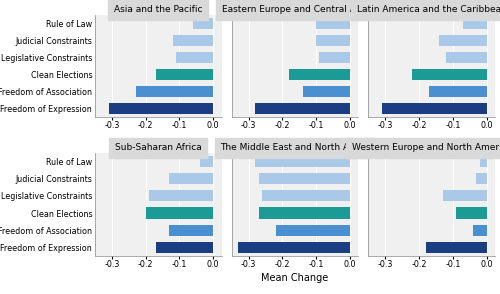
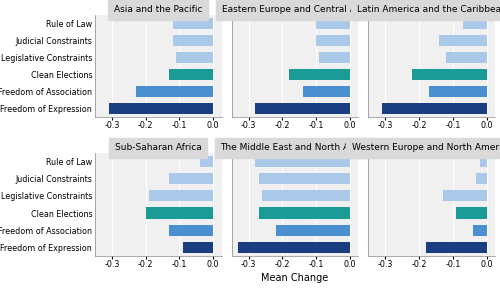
Asia and the Pacific/Rule of Law: -0.06 -> -0.12
Asia and the Pacific/Clean Elections: -0.17 -> -0.13
Sub-Saharan Africa/Freedom of Expression: -0.17 -> -0.09
